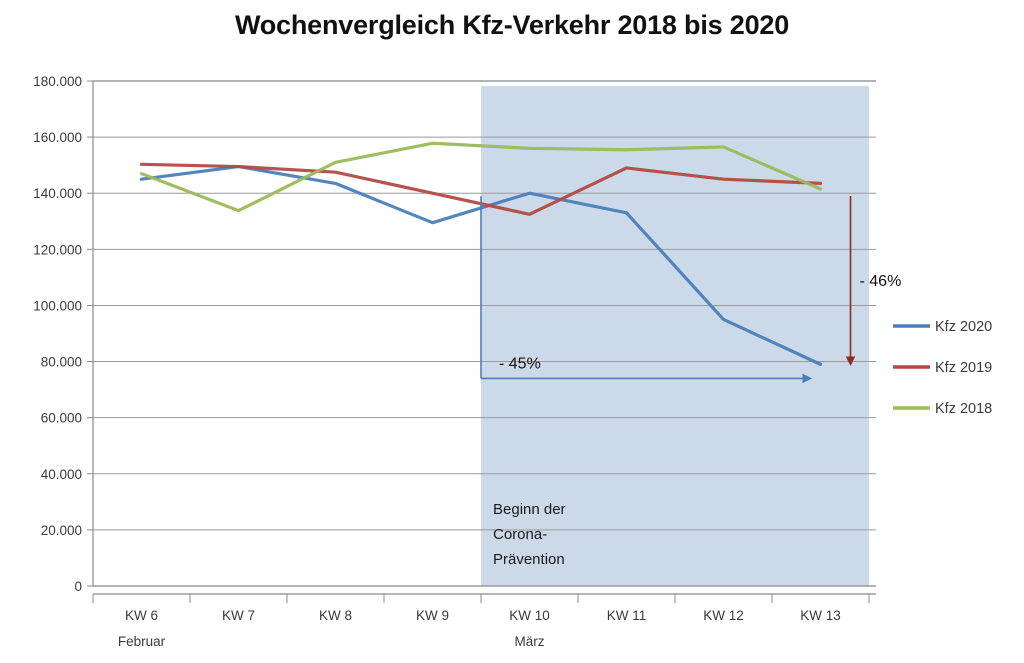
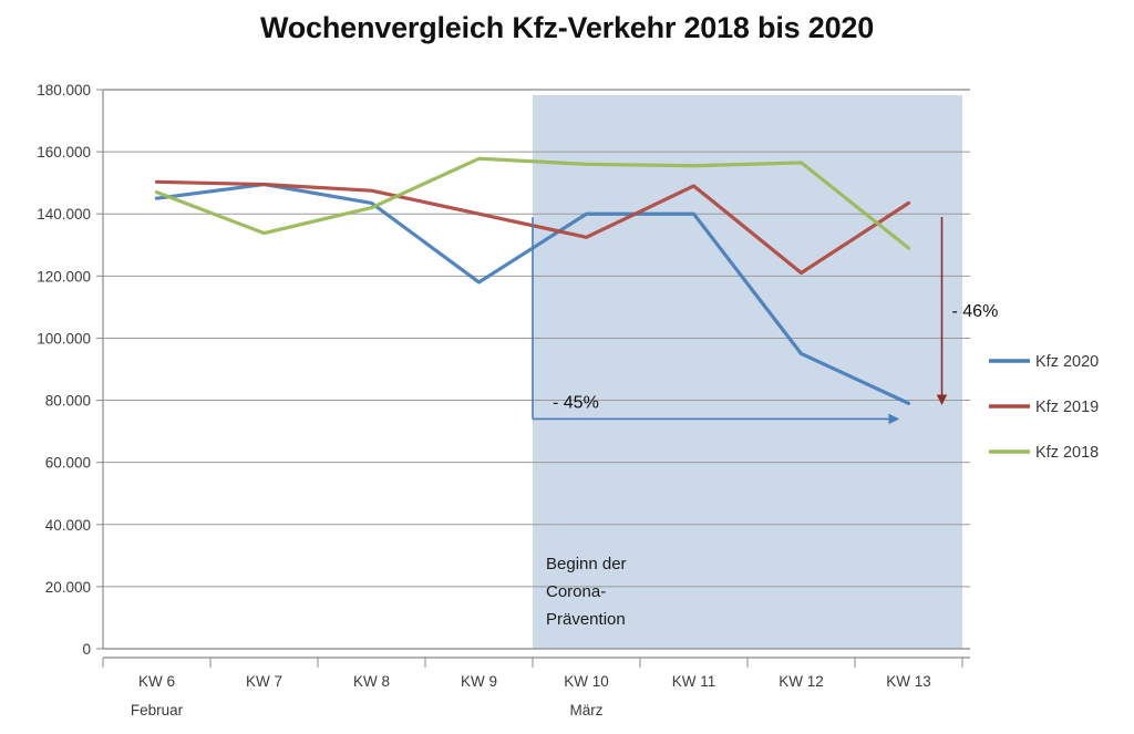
Kfz 2018/KW 8: 151000 -> 142000
Kfz 2020/KW 9: 130000 -> 118000
Kfz 2020/KW 11: 133000 -> 140000
Kfz 2019/KW 12: 145000 -> 121000
Kfz 2018/KW 13: 142000 -> 129000
